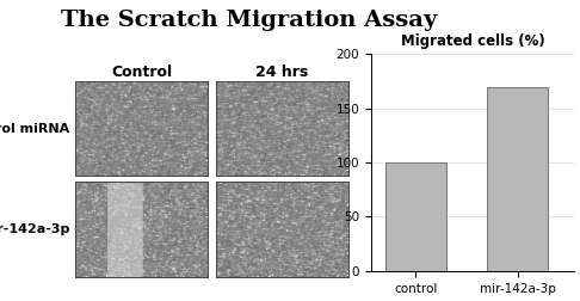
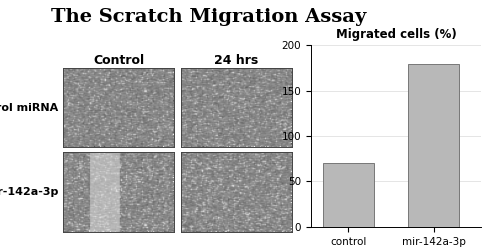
control: 100 -> 70
mir-142a-3p: 170 -> 180
